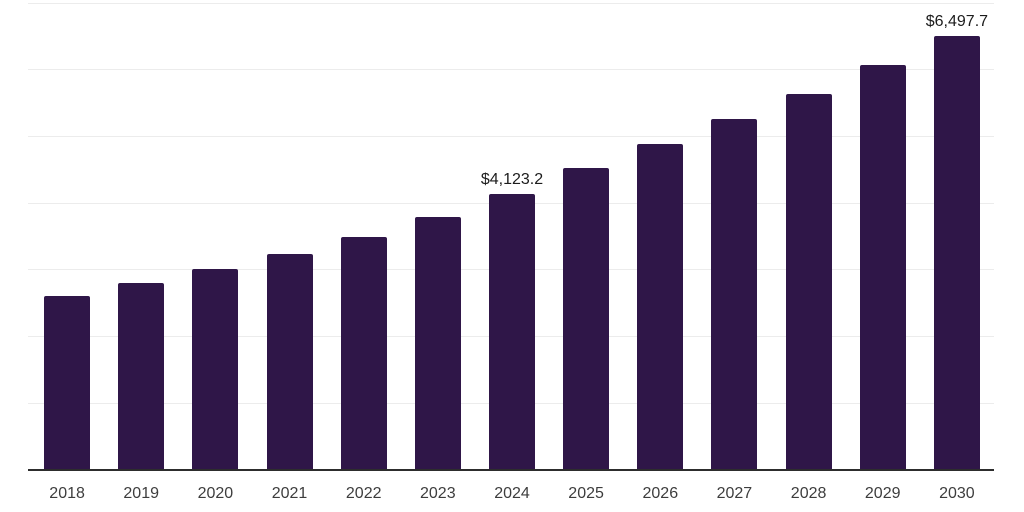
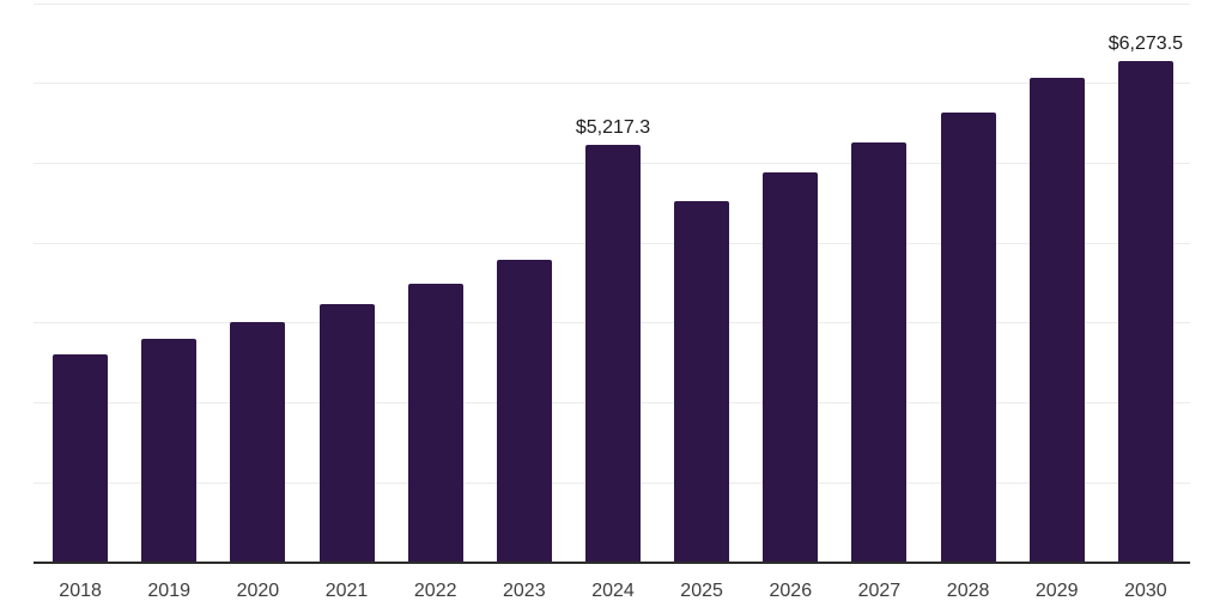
2024: $4,123.2 -> $5,217.3
2030: $6,497.7 -> $6,273.5
